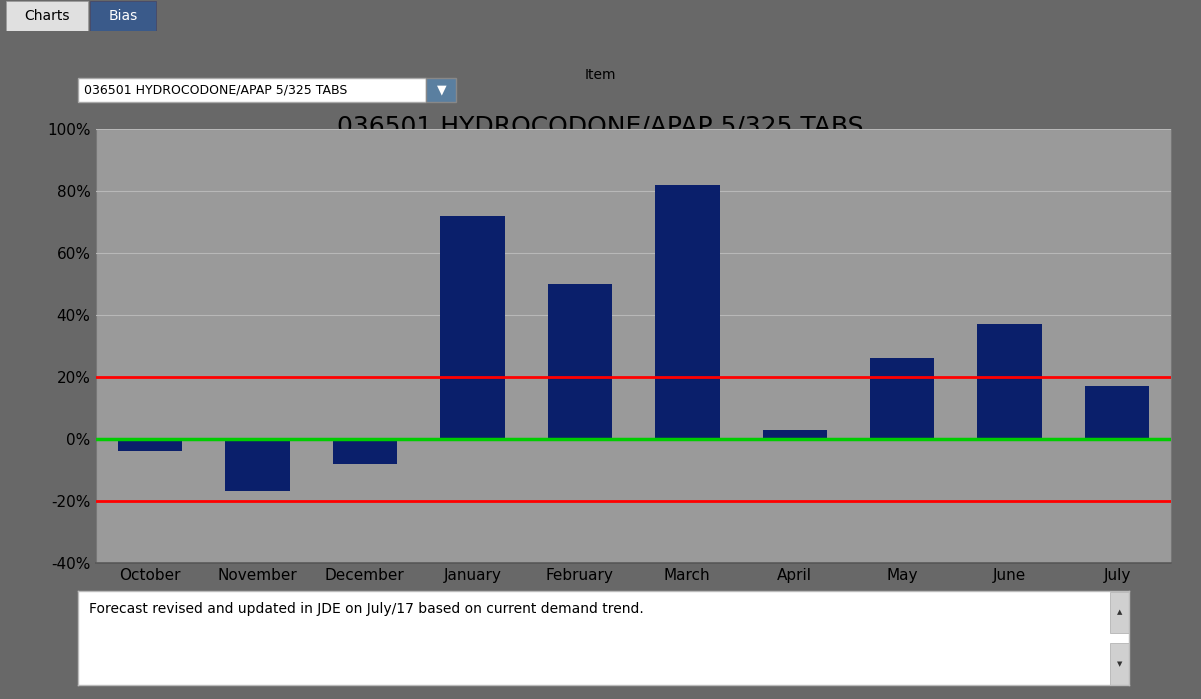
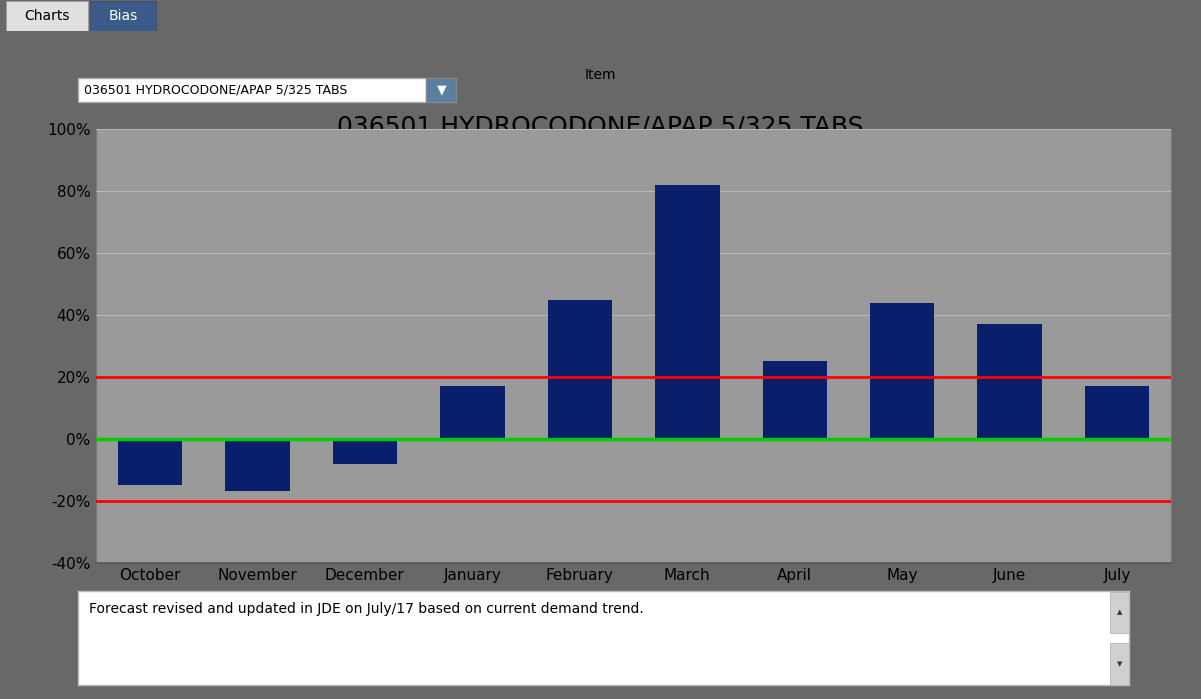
October: -4% -> -15%
January: 72% -> 17%
February: 50% -> 45%
April: 3% -> 25%
May: 26% -> 44%
